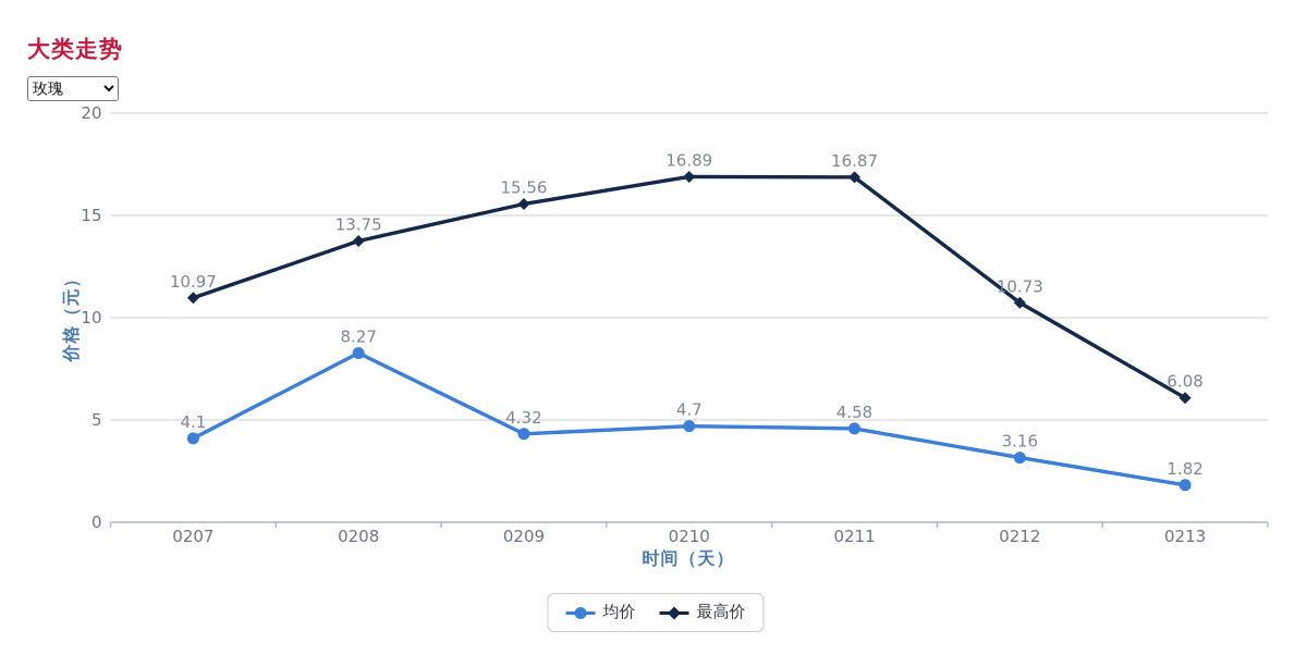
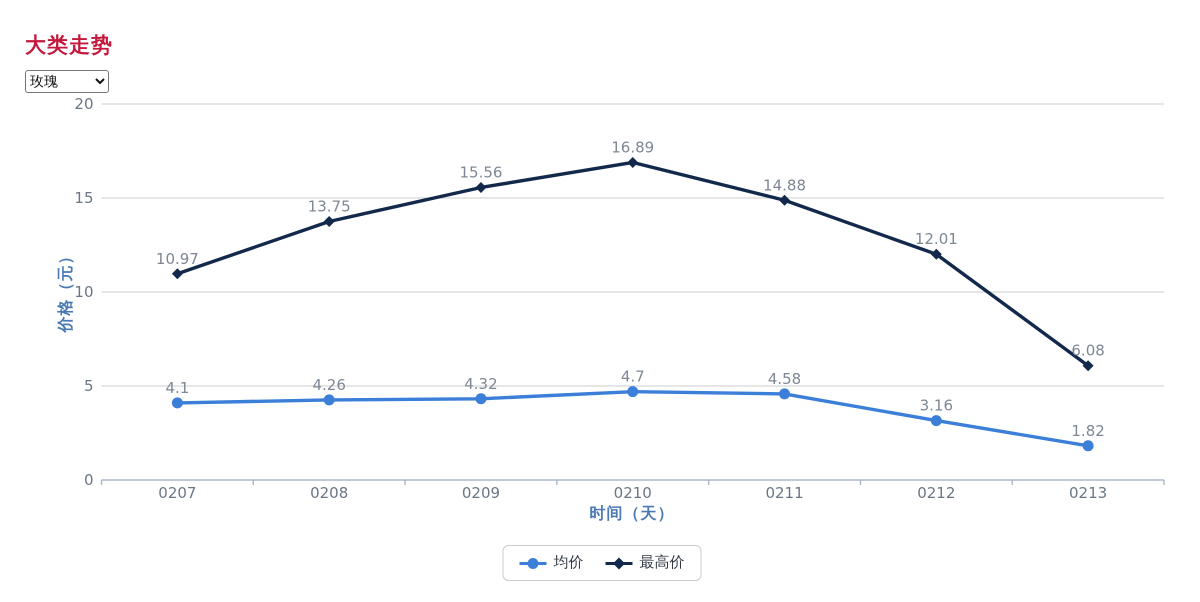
均价/0208: 8.27 -> 4.26
最高价/0211: 16.87 -> 14.88
最高价/0212: 10.73 -> 12.01
